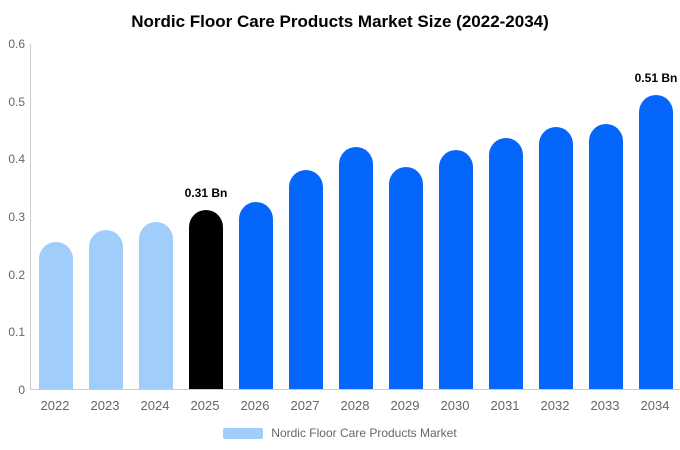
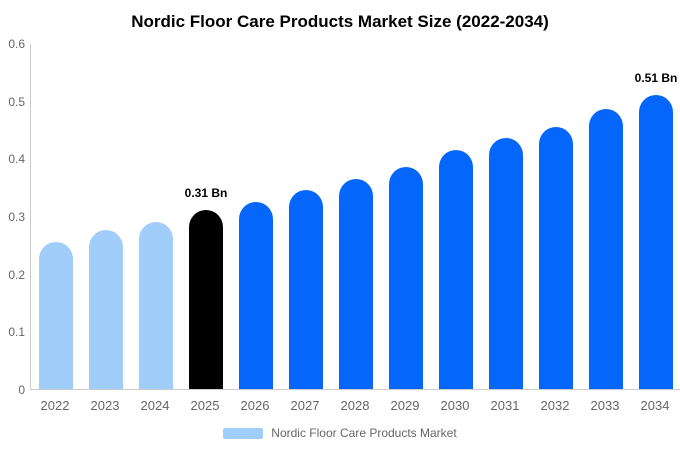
2027: 0.38 -> 0.34
2028: 0.42 -> 0.36
2033: 0.46 -> 0.48
